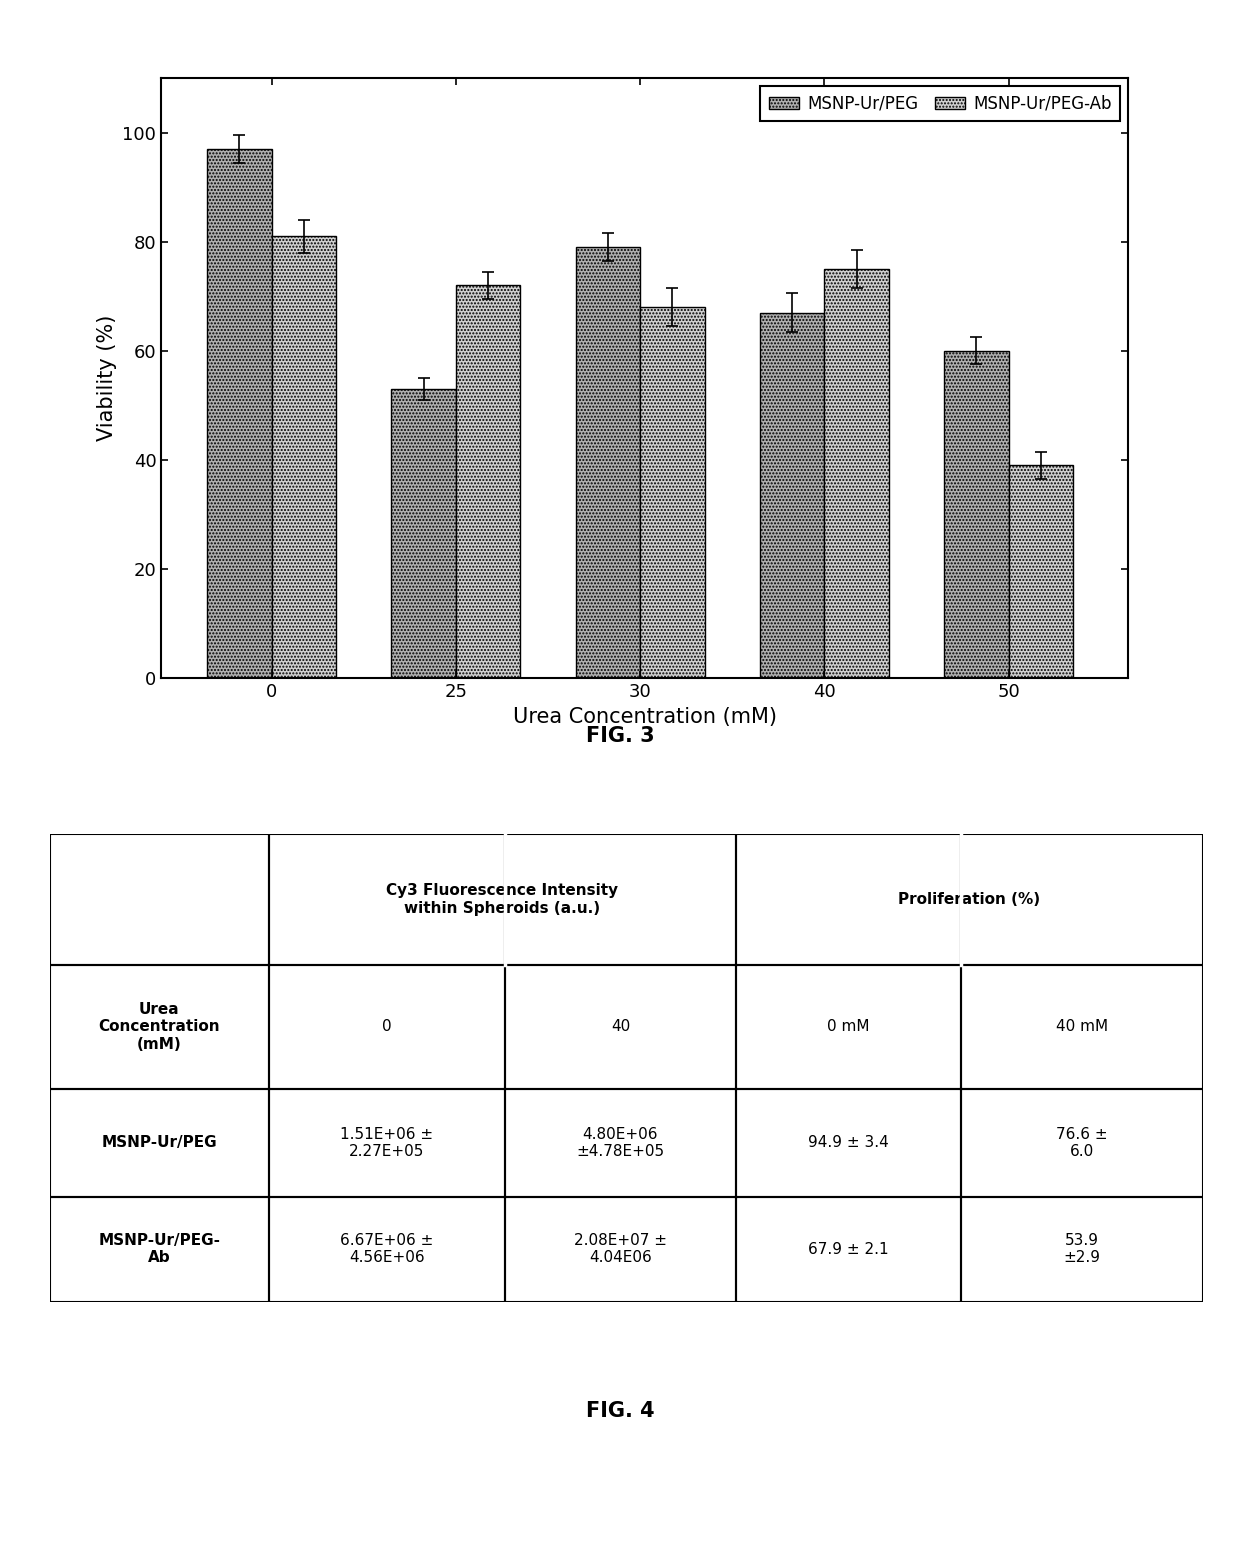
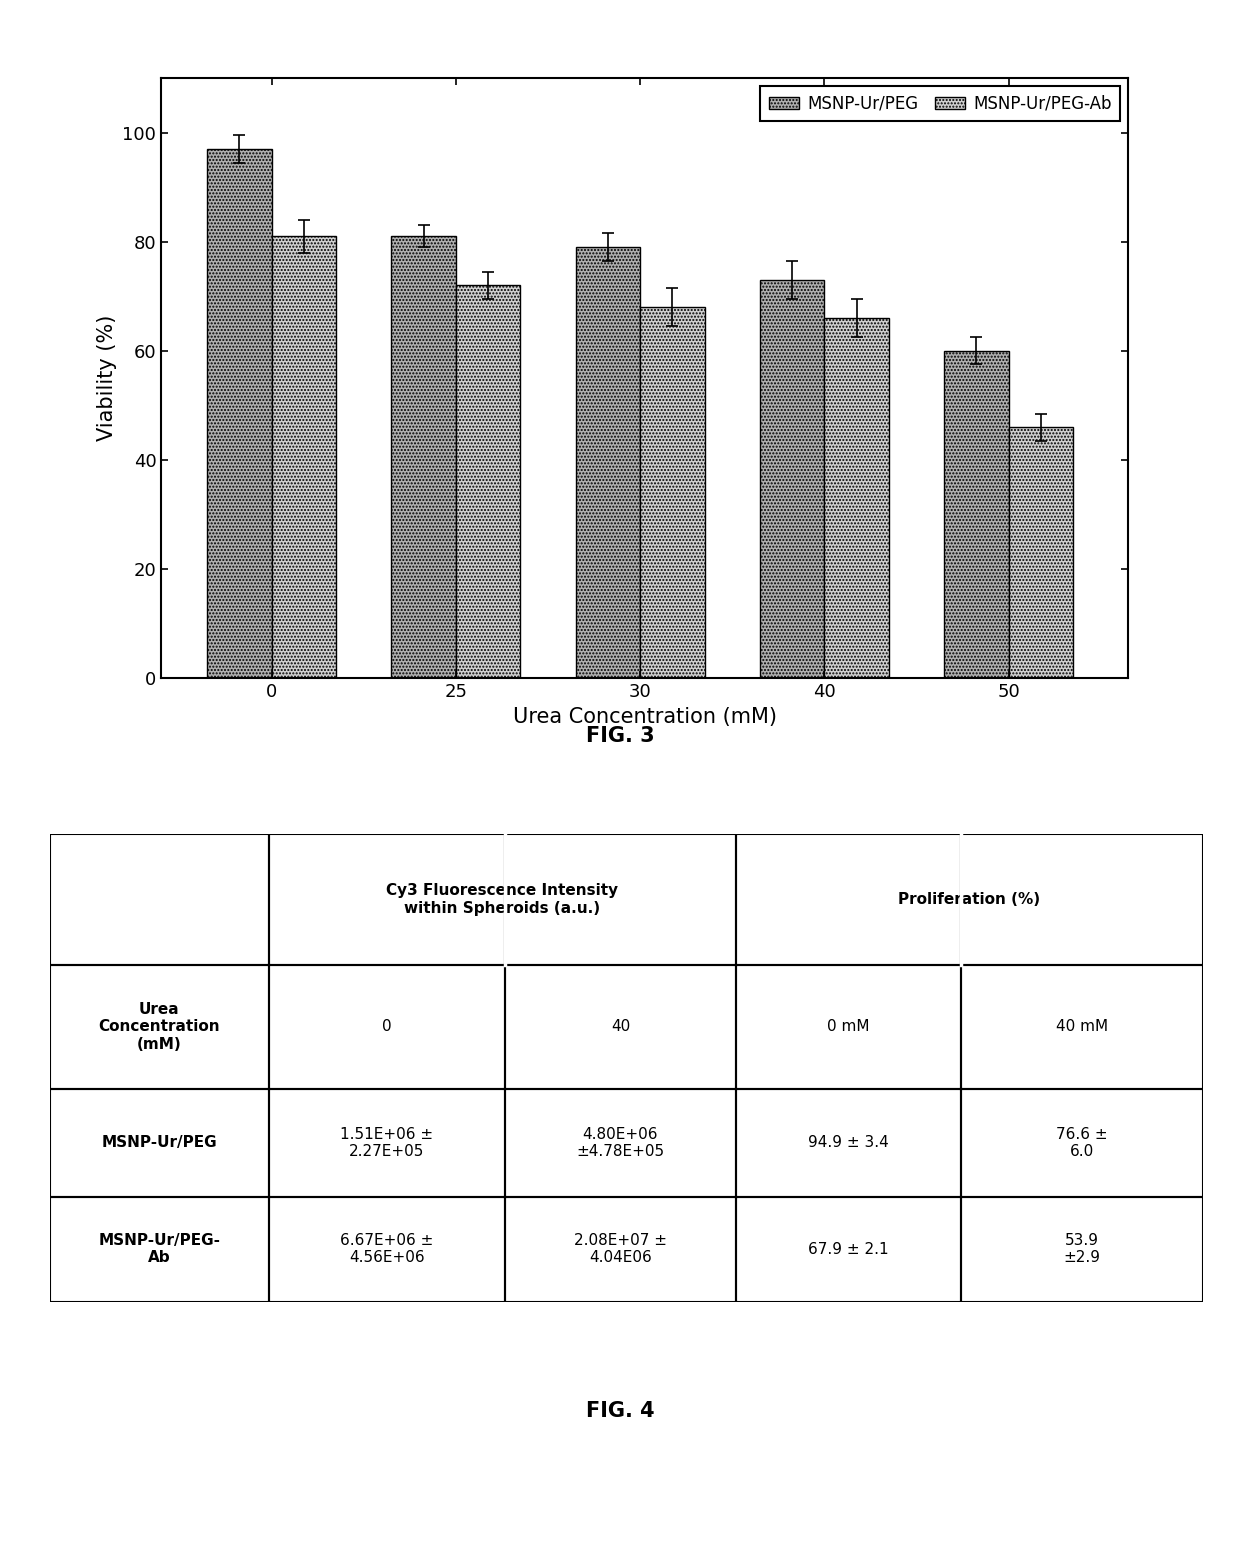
MSNP-Ur/PEG/25: 53 -> 81
MSNP-Ur/PEG/40: 67 -> 73
MSNP-Ur/PEG-Ab/40: 75 -> 66
MSNP-Ur/PEG-Ab/50: 39 -> 46
